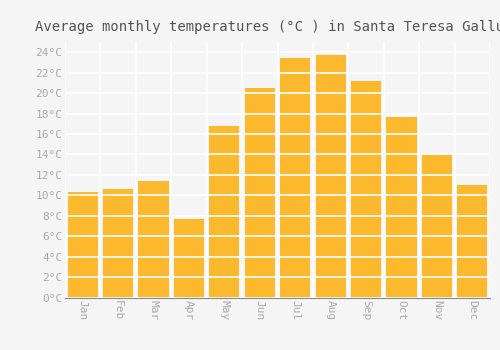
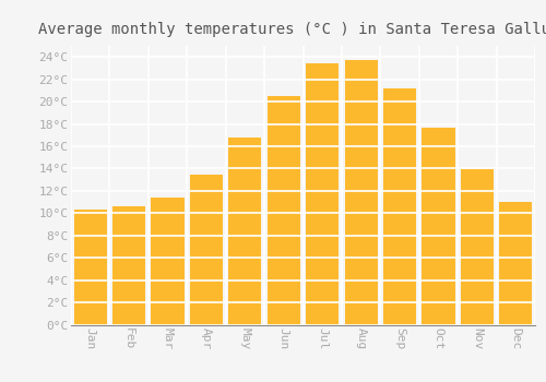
Apr: 7.7°C -> 13.5°C
